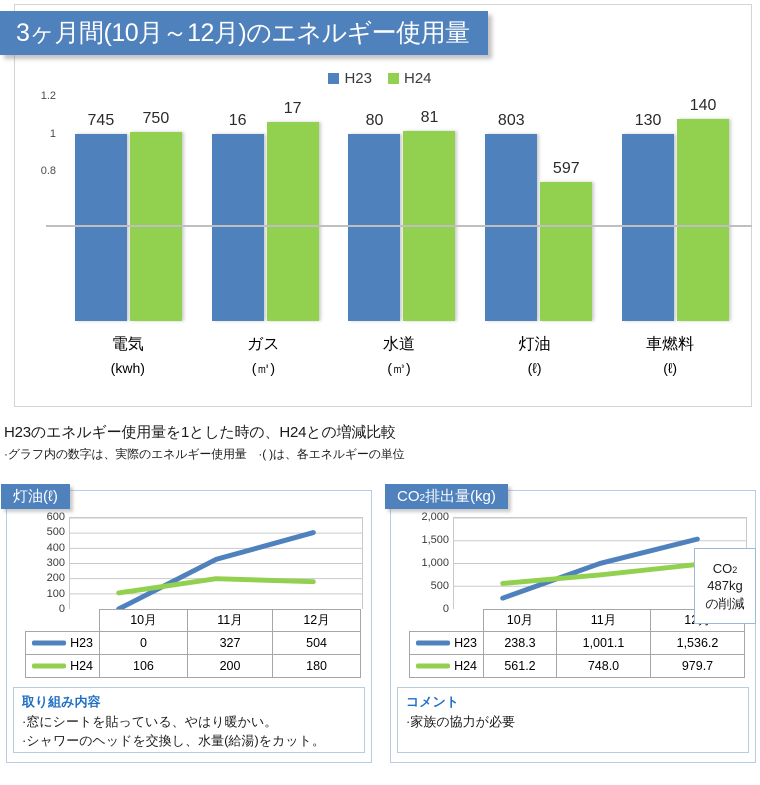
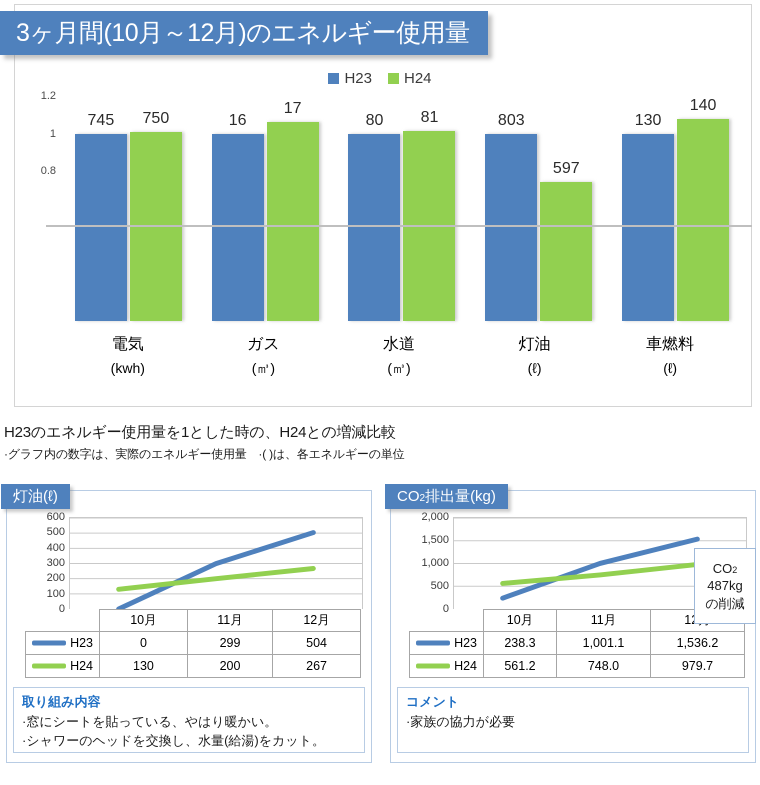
灯油(ℓ)/H24/10月: 106 -> 130
灯油(ℓ)/H23/11月: 327 -> 299
灯油(ℓ)/H24/12月: 180 -> 267
